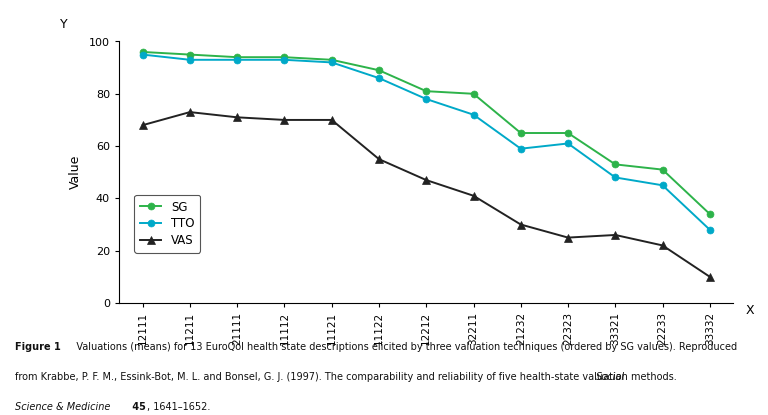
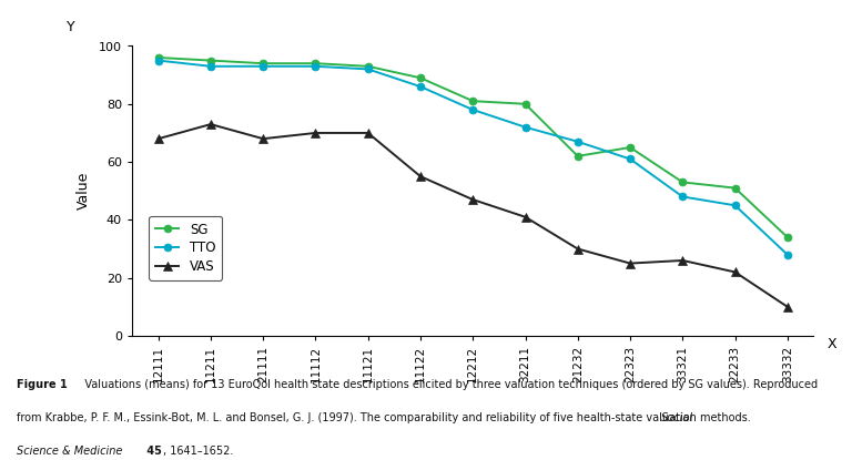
VAS/21111: 71 -> 68
SG/21232: 65 -> 62
TTO/21232: 59 -> 67
